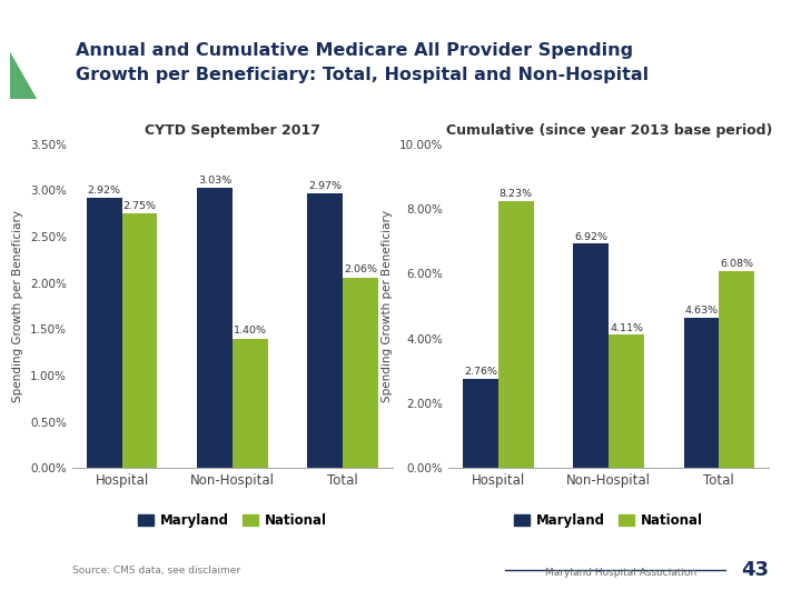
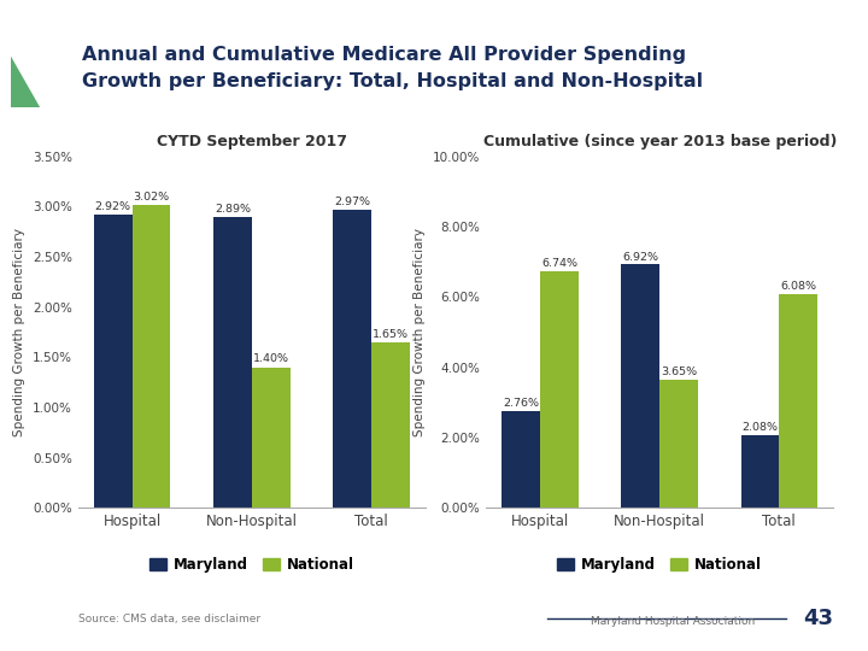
CYTD September 2017/National/Hospital: 2.75% -> 3.02%
CYTD September 2017/Maryland/Non-Hospital: 3.03% -> 2.89%
CYTD September 2017/National/Total: 2.06% -> 1.65%
Cumulative (since year 2013 base period)/National/Hospital: 8.23% -> 6.74%
Cumulative (since year 2013 base period)/National/Non-Hospital: 4.11% -> 3.65%
Cumulative (since year 2013 base period)/Maryland/Total: 4.63% -> 2.08%
